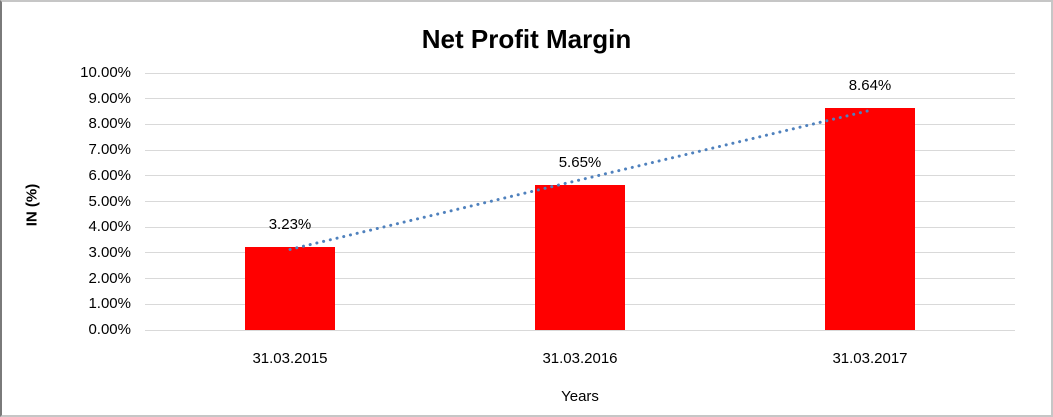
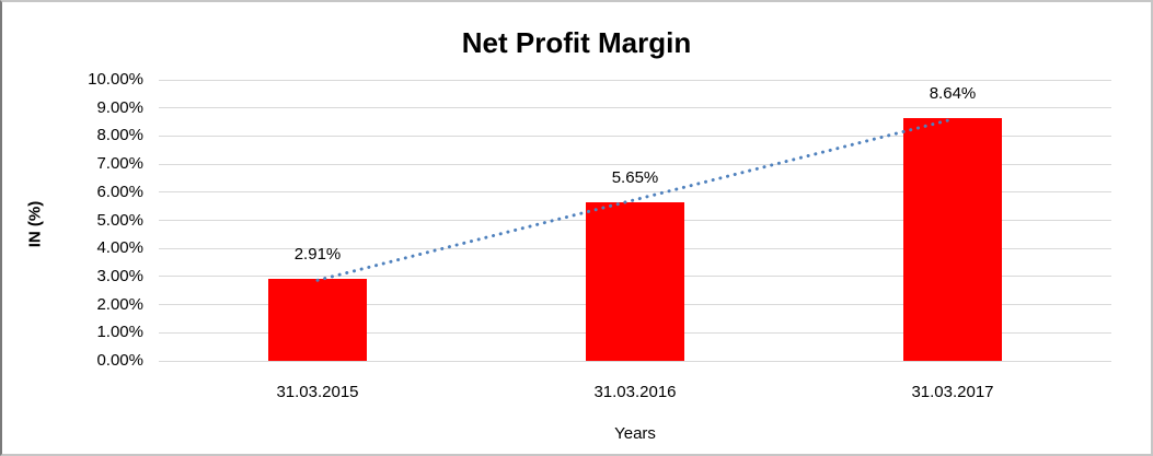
31.03.2015: 3.23% -> 2.91%
